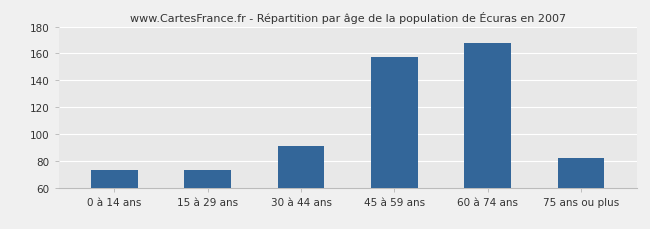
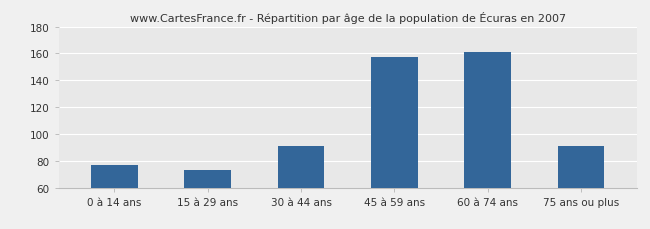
0 à 14 ans: 73 -> 77
60 à 74 ans: 168 -> 161
75 ans ou plus: 82 -> 91
